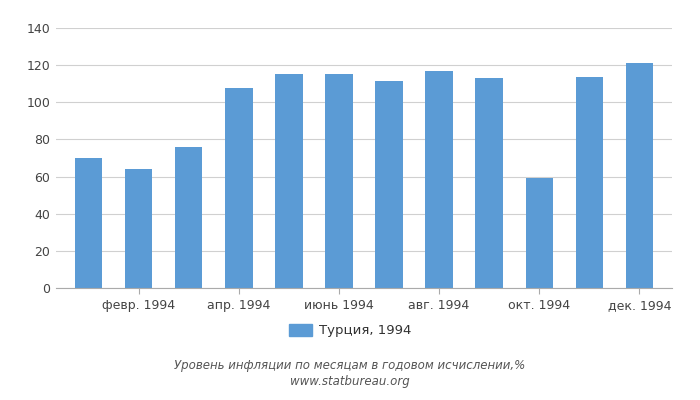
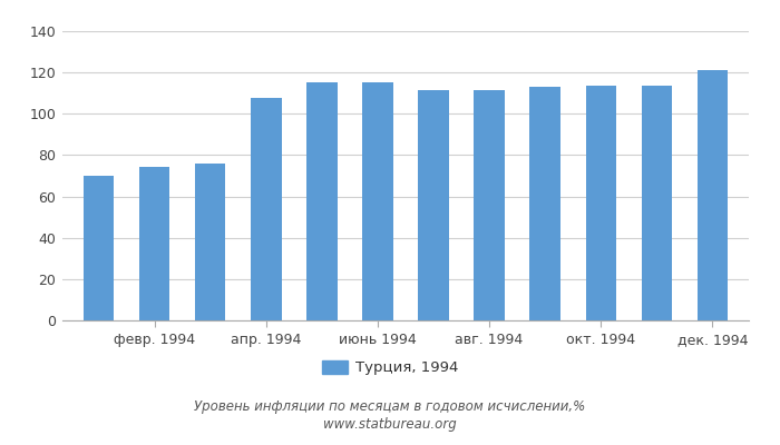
февр. 1994: 64 -> 74
авг. 1994: 117 -> 112
окт. 1994: 59 -> 114
